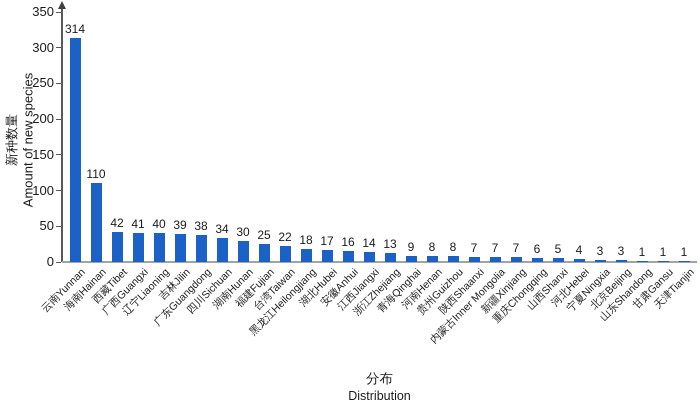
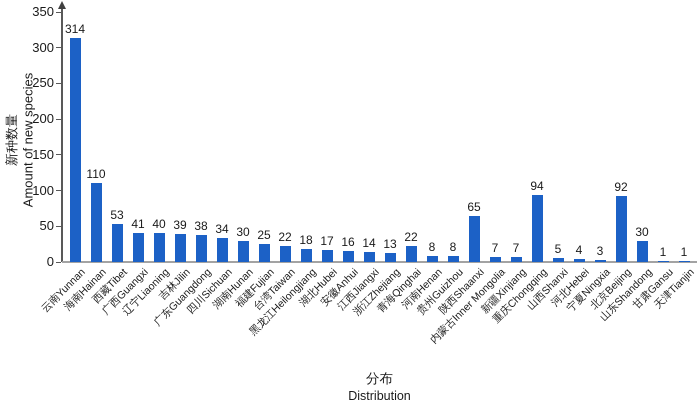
西藏Tibet: 42 -> 53
青海Qinghai: 9 -> 22
陕西Shaanxi: 7 -> 65
重庆Chongqing: 6 -> 94
北京Beijing: 3 -> 92
山东Shandong: 1 -> 30
